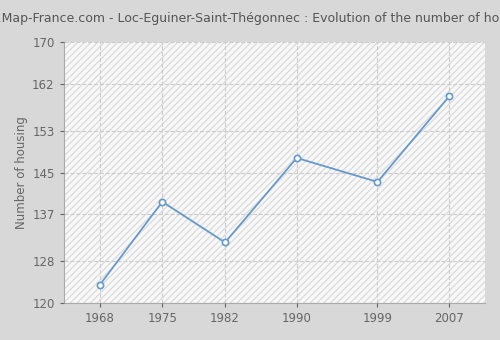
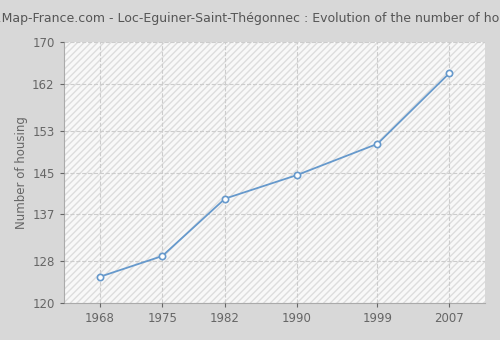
1968: 123.4 -> 125.0
1975: 139.4 -> 129.0
1982: 131.6 -> 140.0
1990: 147.8 -> 144.5
1999: 143.2 -> 150.5
2007: 159.6 -> 164.0
